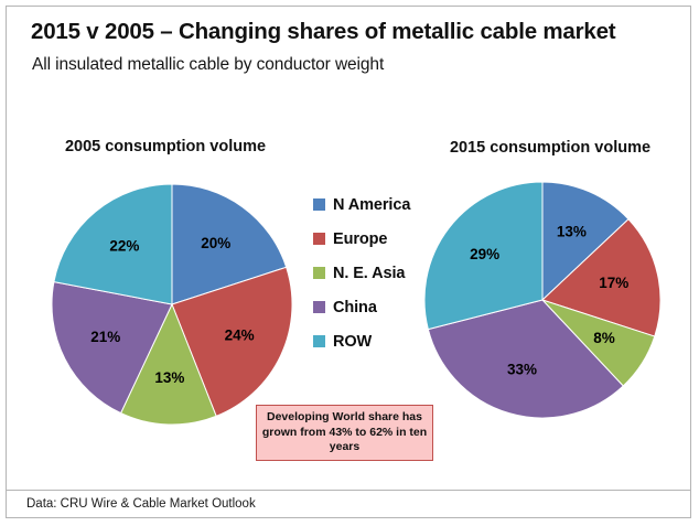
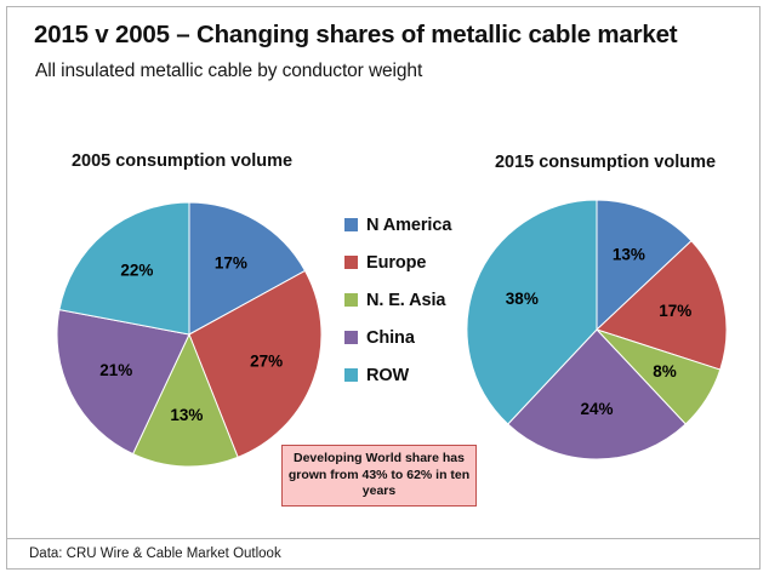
2005 consumption volume/N America: 20% -> 17%
2005 consumption volume/Europe: 24% -> 27%
2015 consumption volume/China: 33% -> 24%
2015 consumption volume/ROW: 29% -> 38%
